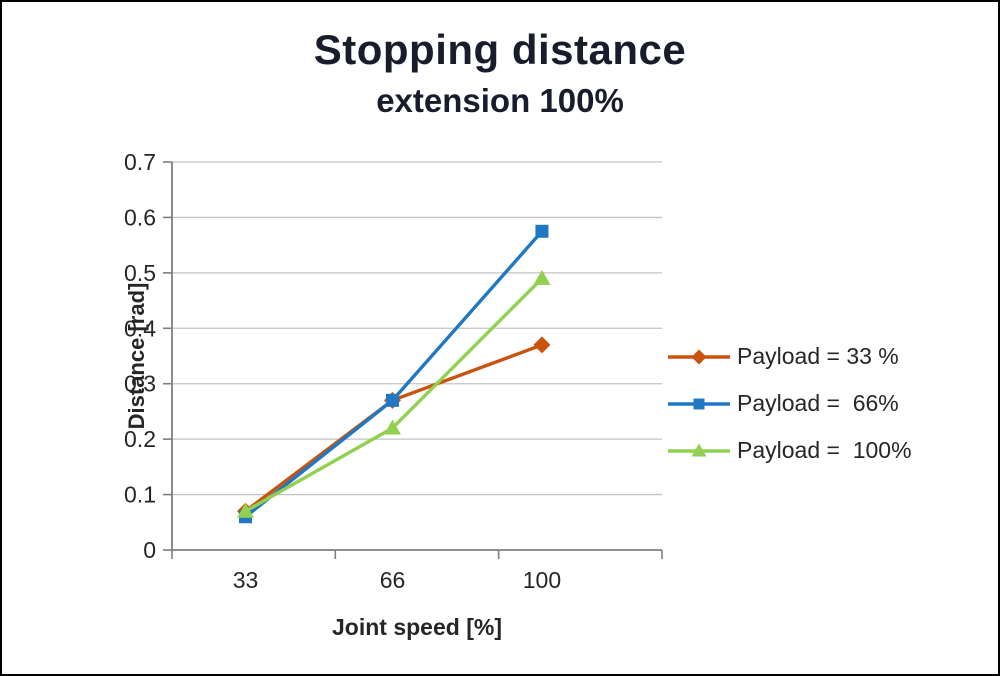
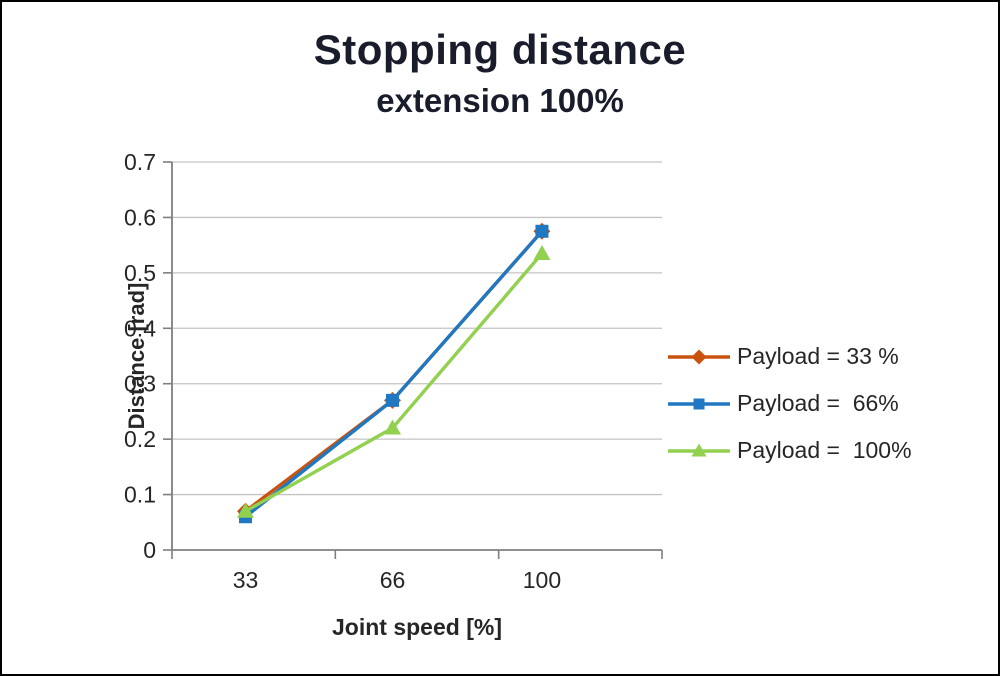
Payload = 33 %/100: 0.37 -> 0.57
Payload = 100%/100: 0.49 -> 0.54
